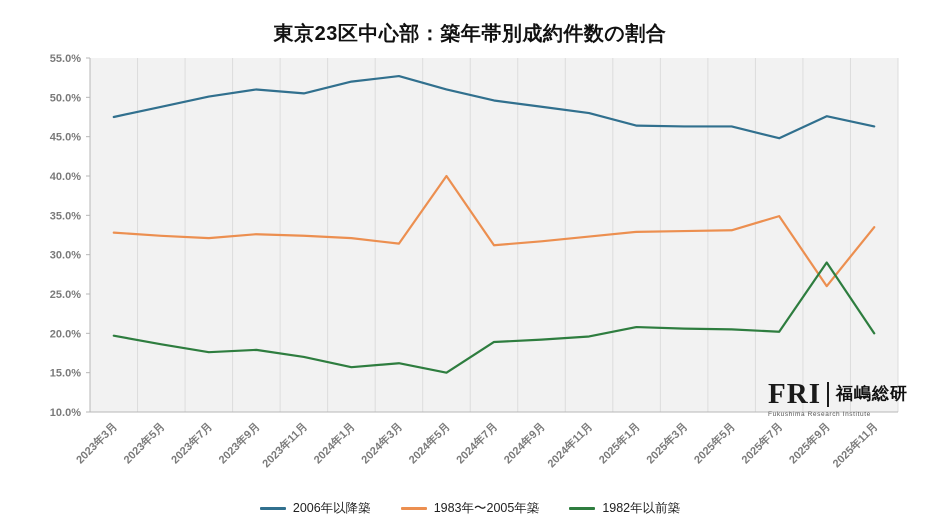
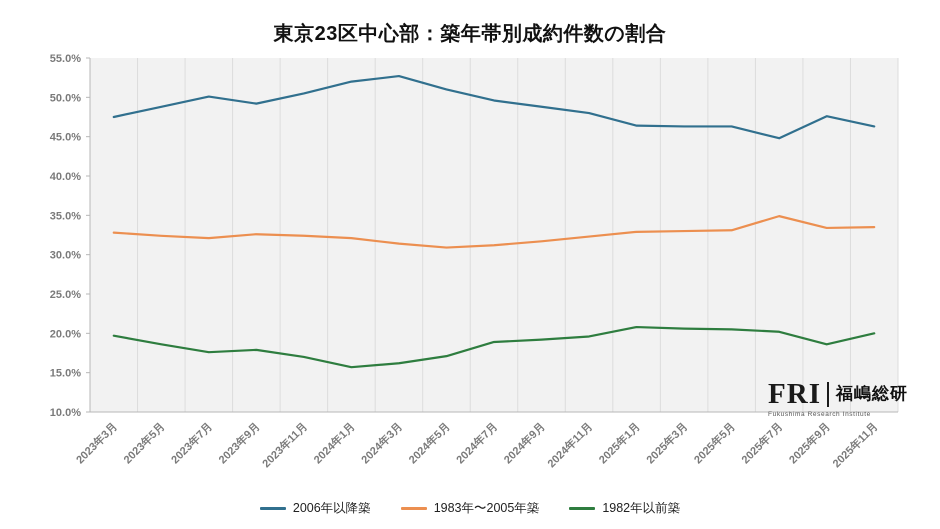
2006年以降築/2023年9月: 51% -> 49%
1983年〜2005年築/2024年5月: 40% -> 31%
1982年以前築/2024年5月: 15% -> 17%
1983年〜2005年築/2025年9月: 26% -> 33%
1982年以前築/2025年9月: 29% -> 19%
